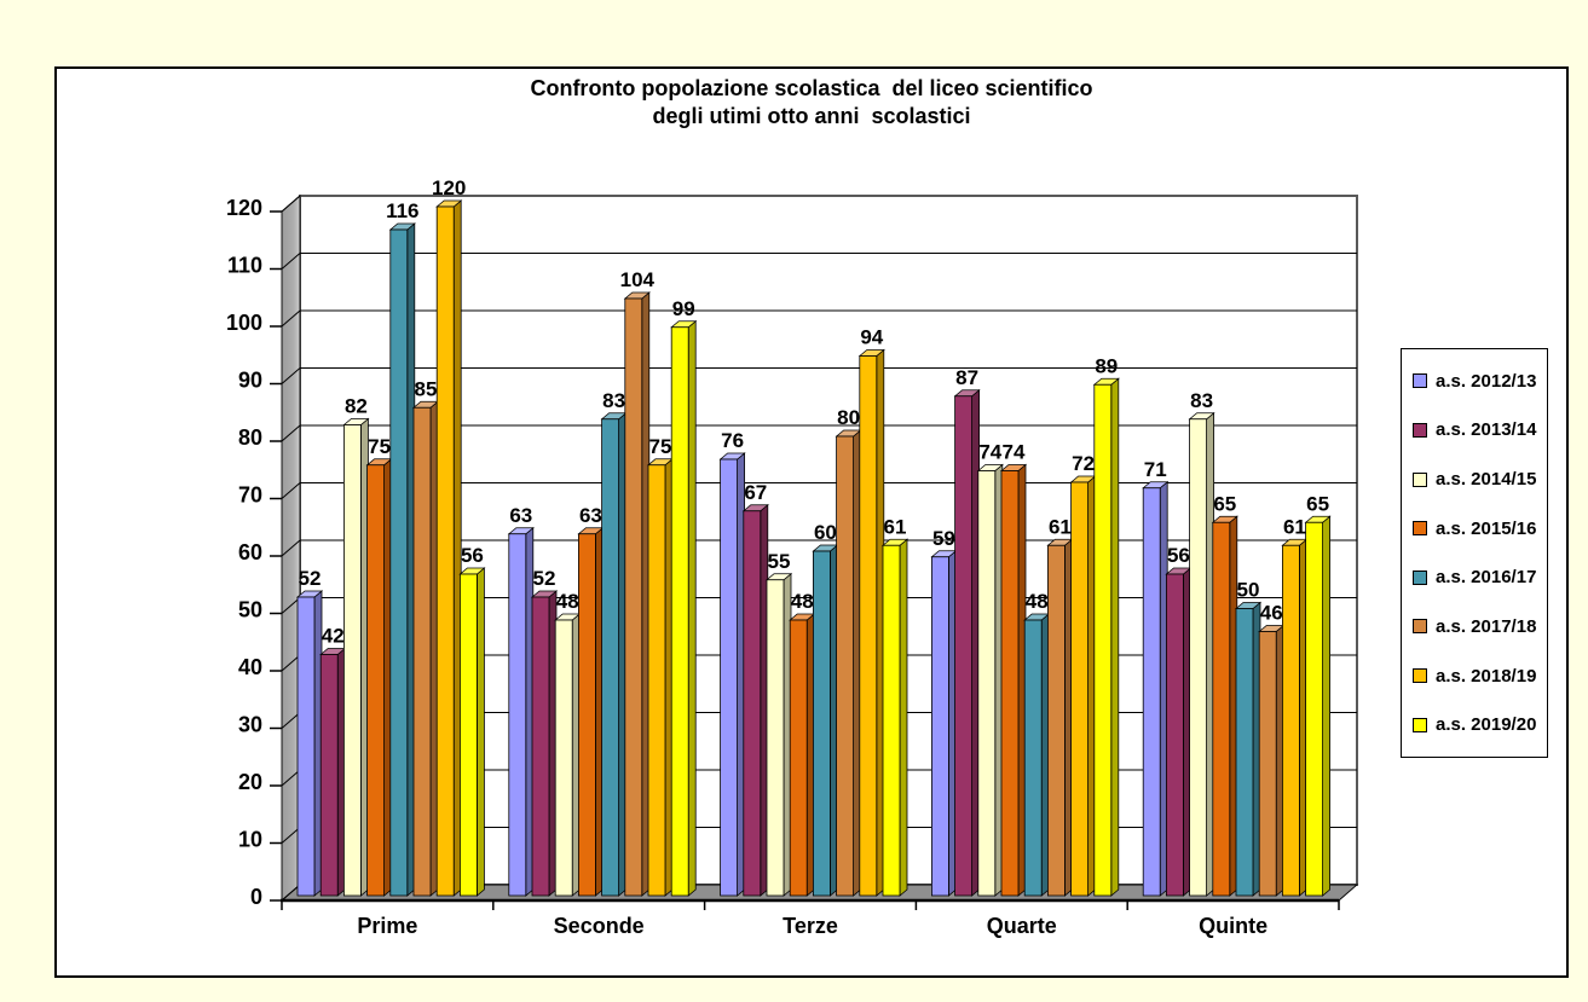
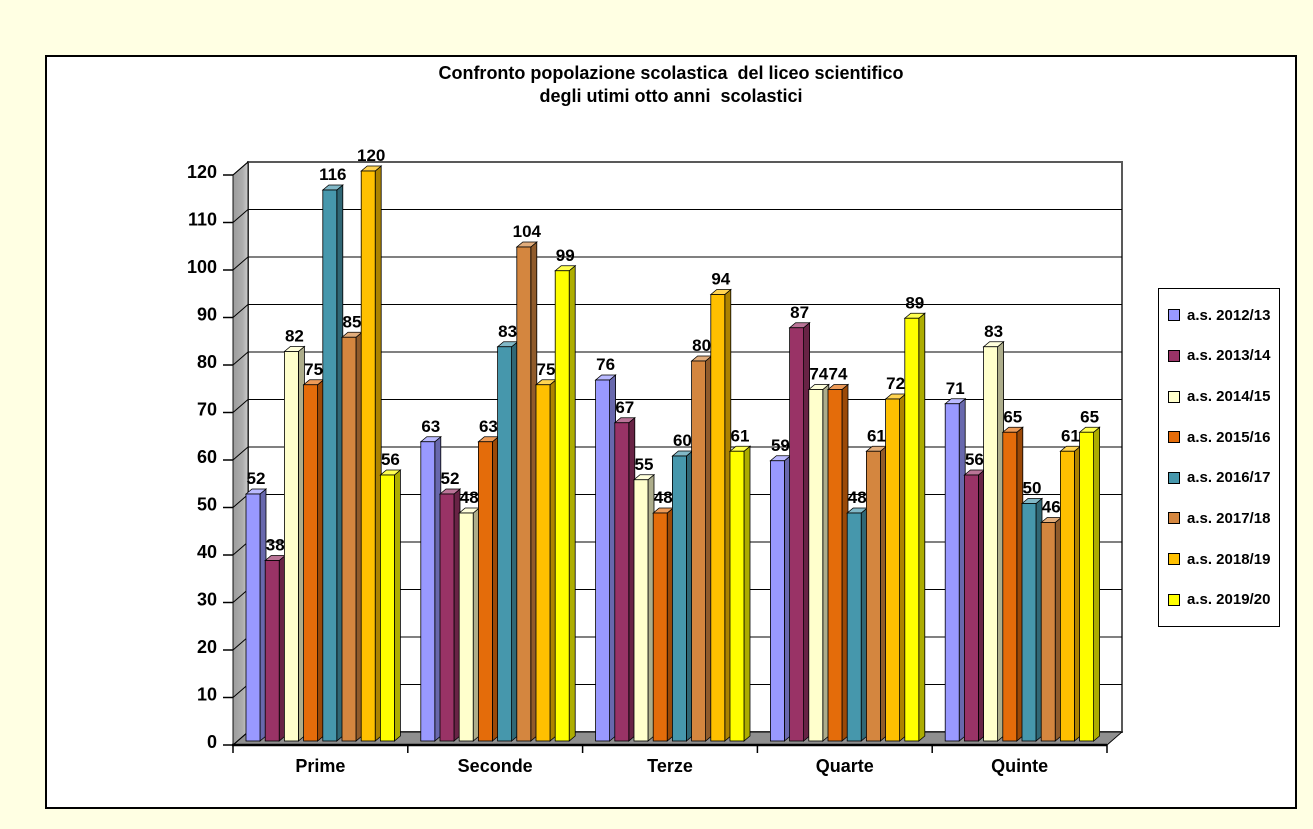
a.s. 2013/14/Prime: 42 -> 38
